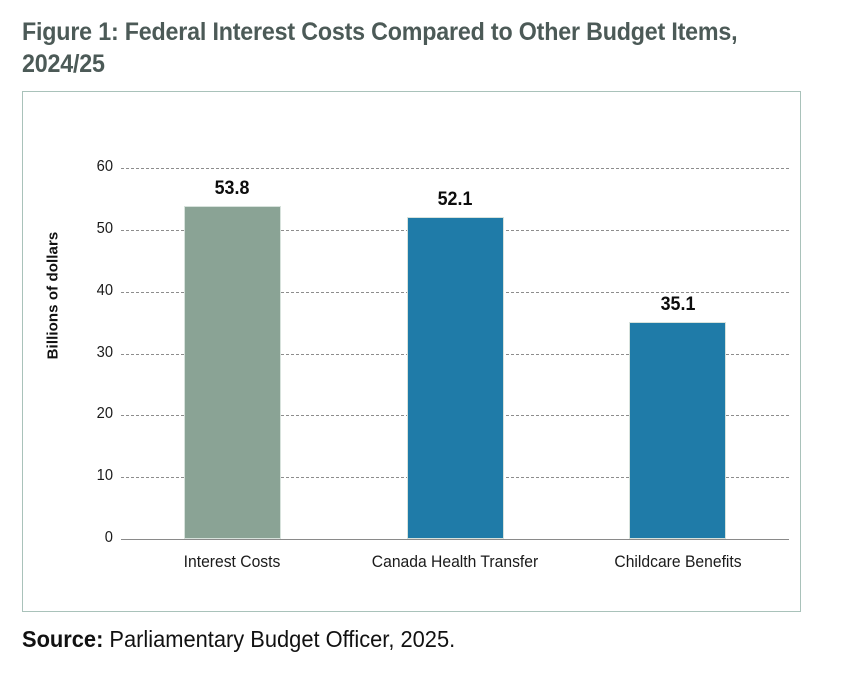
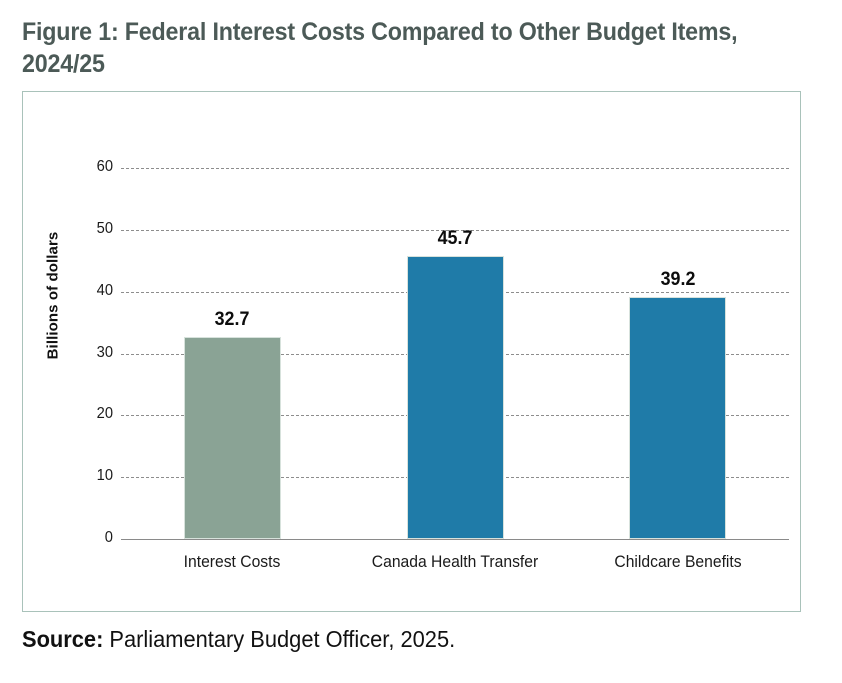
Interest Costs: 53.8 -> 32.7
Canada Health Transfer: 52.1 -> 45.7
Childcare Benefits: 35.1 -> 39.2
